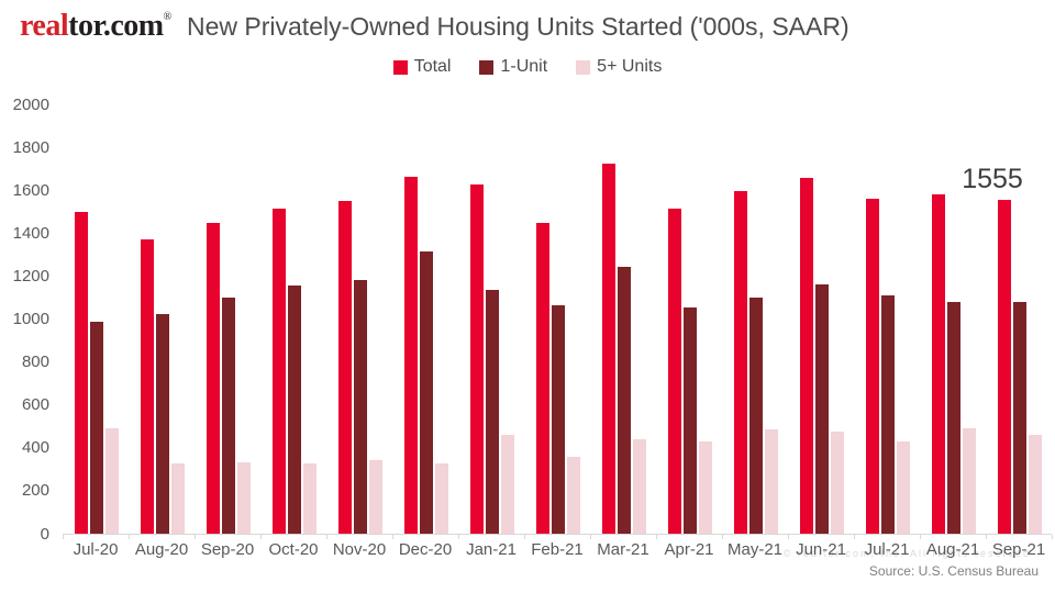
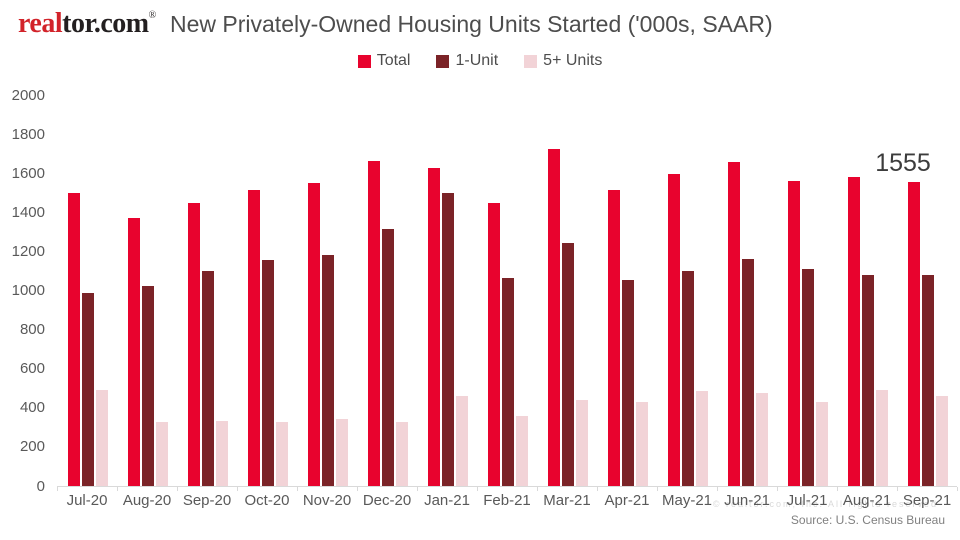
1-Unit/Jan-21: 1140 -> 1500
